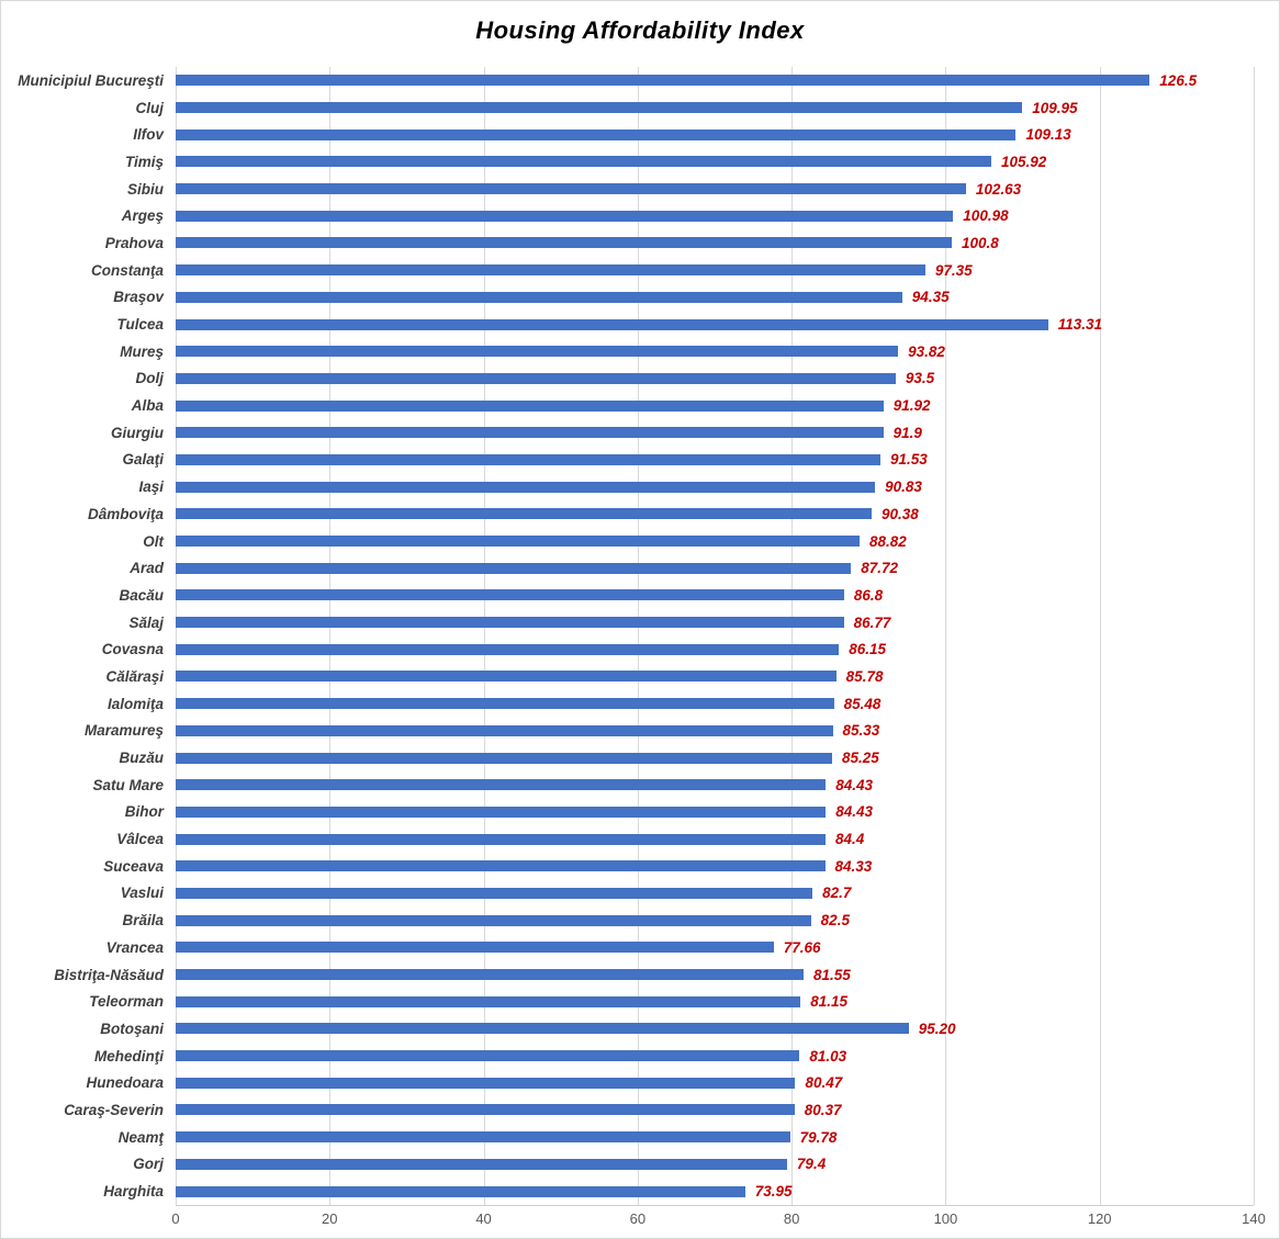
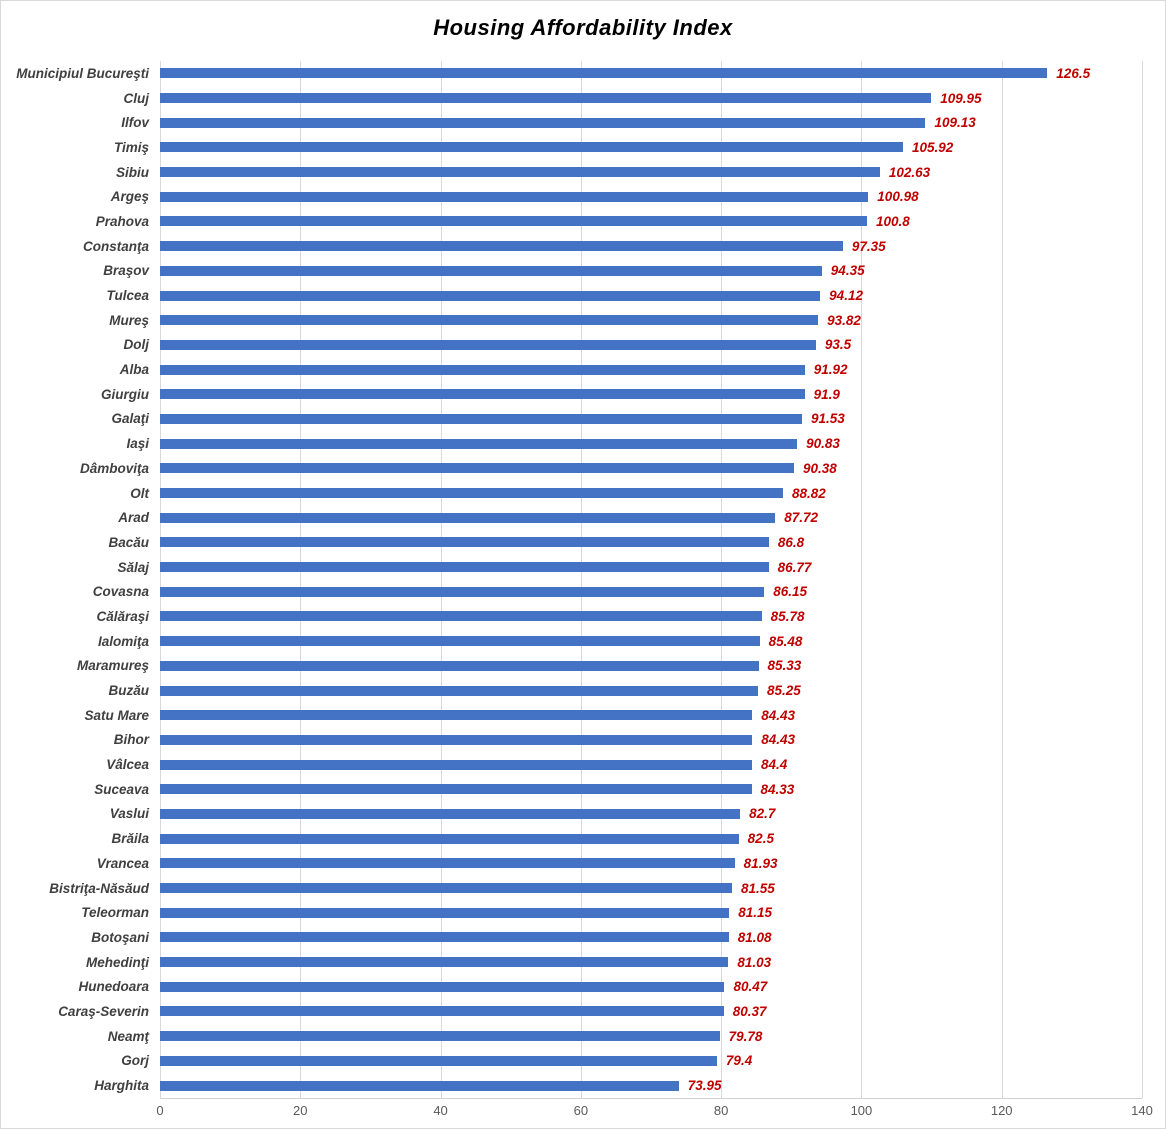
Tulcea: 113.31 -> 94.12
Vrancea: 77.66 -> 81.93
Botoşani: 95.20 -> 81.08
